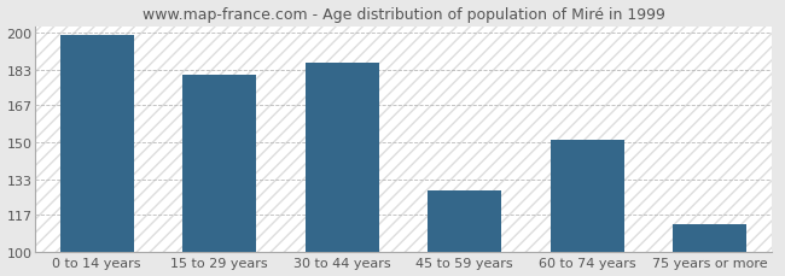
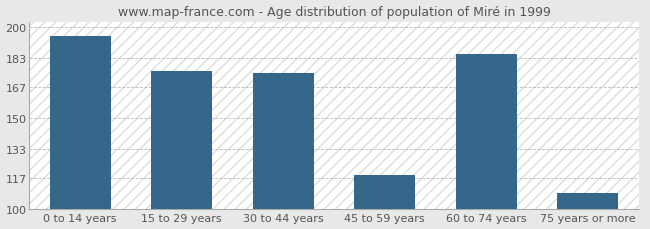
0 to 14 years: 199 -> 195
15 to 29 years: 181 -> 176
30 to 44 years: 186 -> 175
45 to 59 years: 128 -> 119
60 to 74 years: 151 -> 185
75 years or more: 113 -> 109
